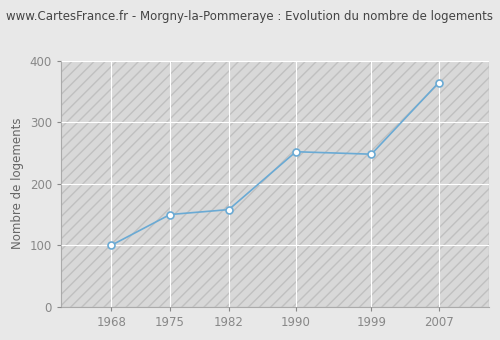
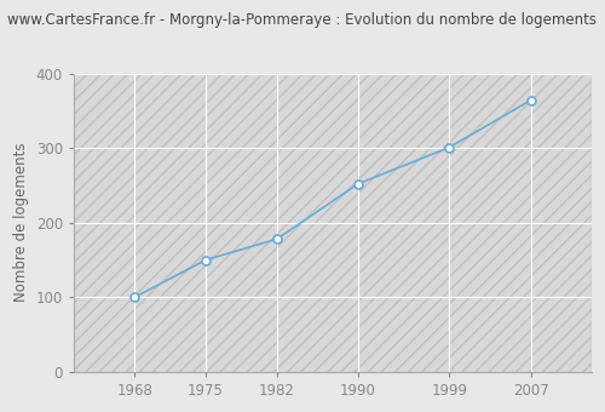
1982: 158 -> 178
1999: 248 -> 301
